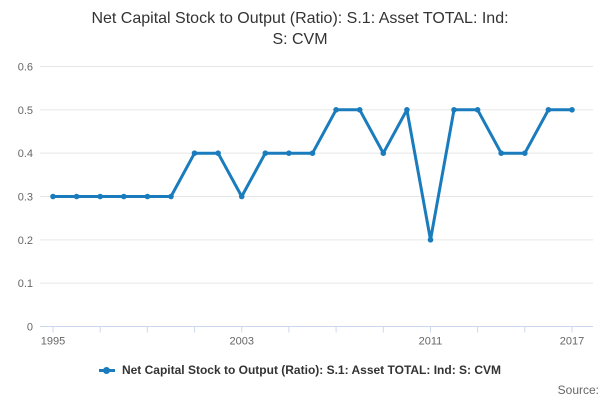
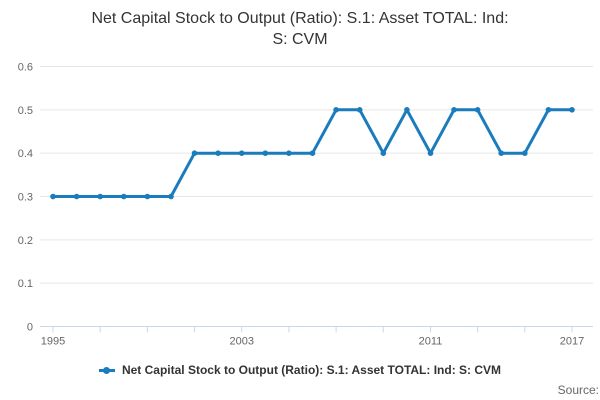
2003: 0.3 -> 0.4
2011: 0.2 -> 0.4
